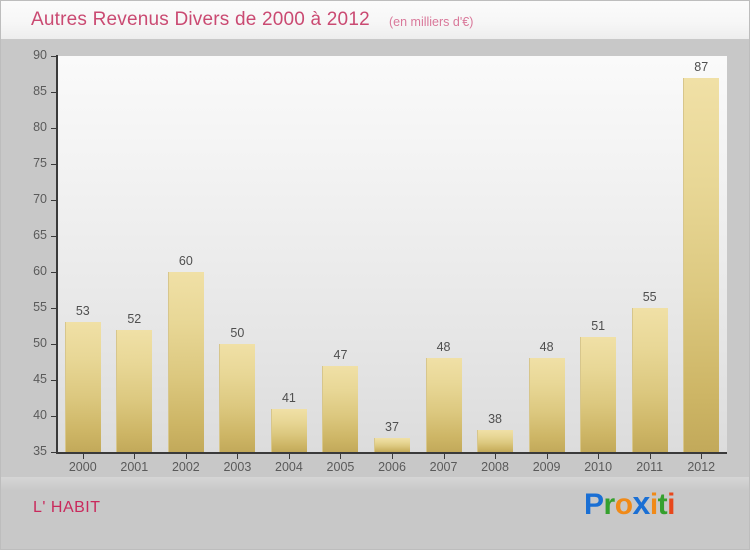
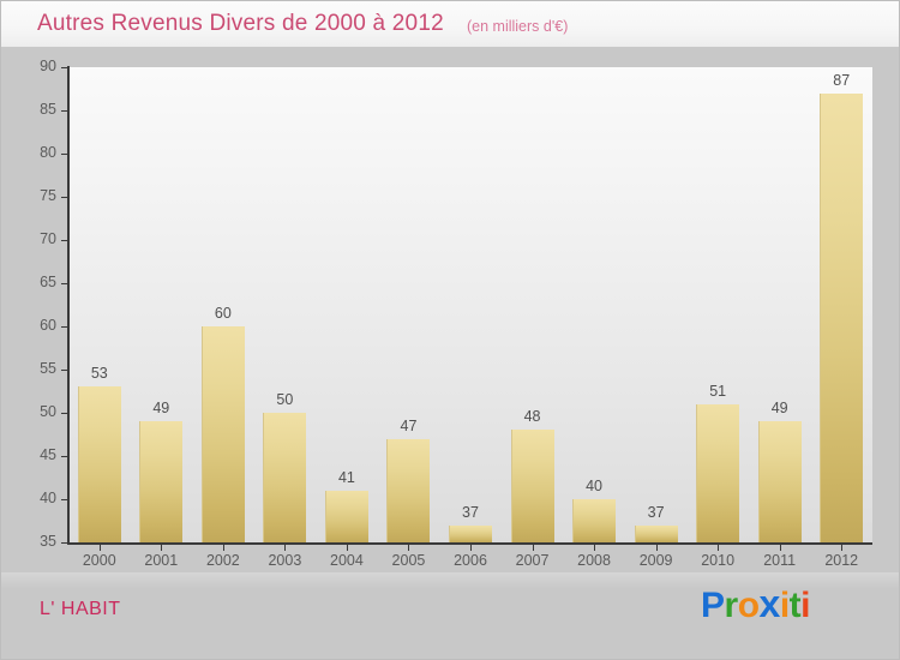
2001: 52 -> 49
2008: 38 -> 40
2009: 48 -> 37
2011: 55 -> 49
